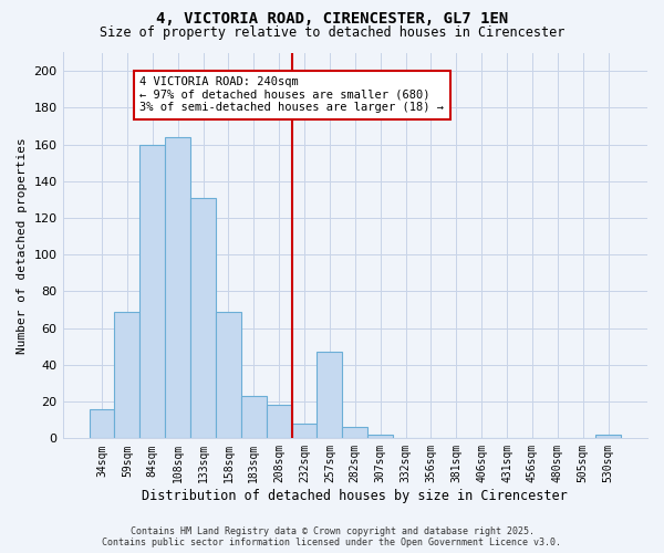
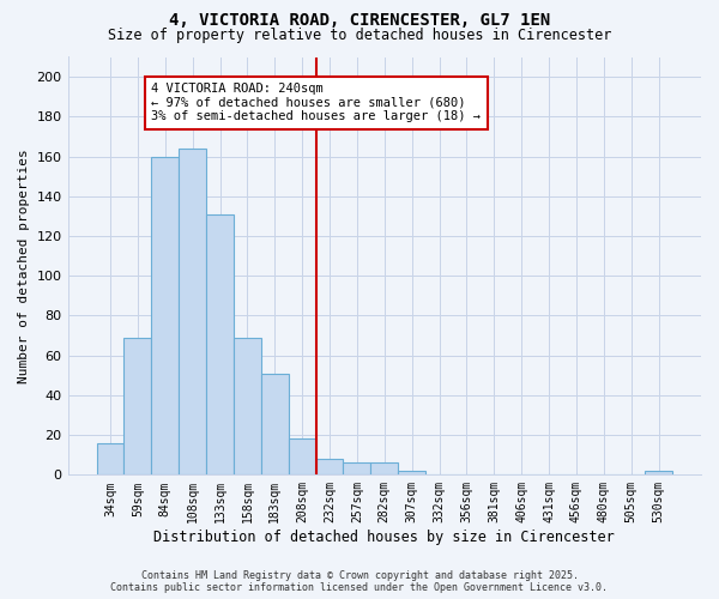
183sqm: 23 -> 51
257sqm: 47 -> 6
